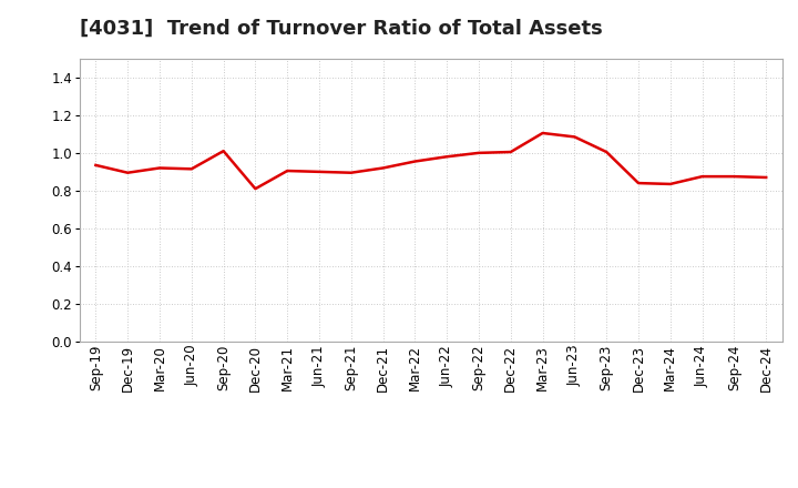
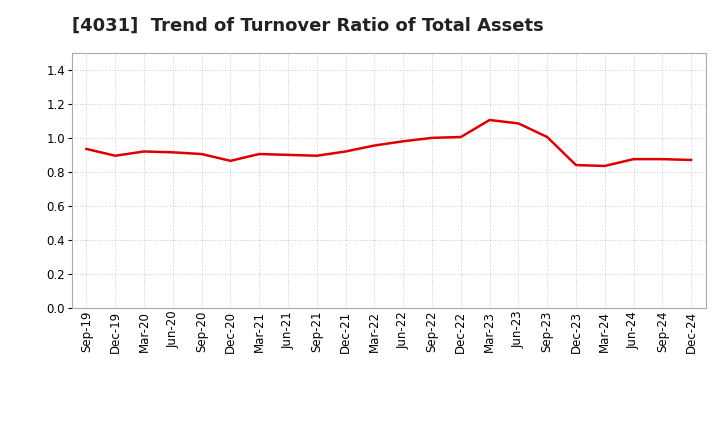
Sep-20: 1.01 -> 0.91
Dec-20: 0.81 -> 0.86
